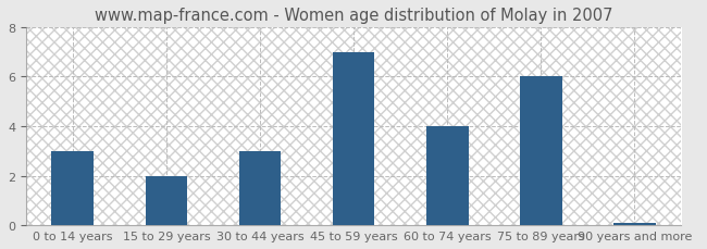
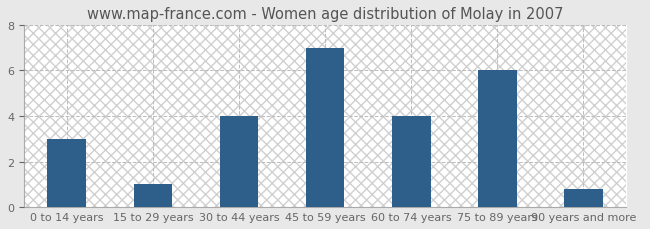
15 to 29 years: 2.0 -> 1.0
30 to 44 years: 3.0 -> 4.0
90 years and more: 0.1 -> 0.8
